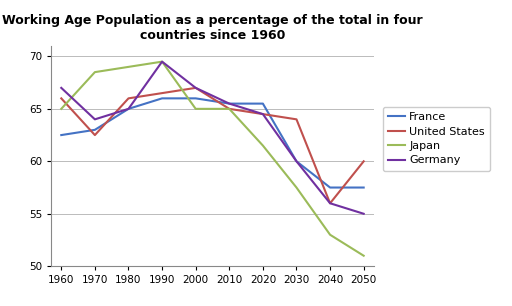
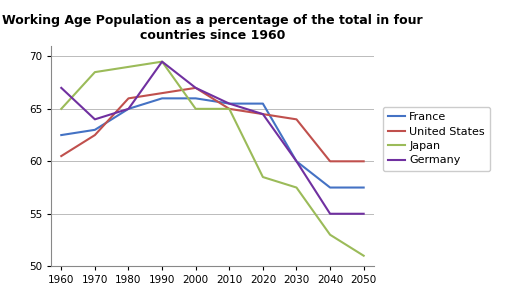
United States/1960: 66.0 -> 60.5
Japan/2020: 61.5 -> 58.5
United States/2040: 56.0 -> 60.0
Germany/2040: 56.0 -> 55.0
